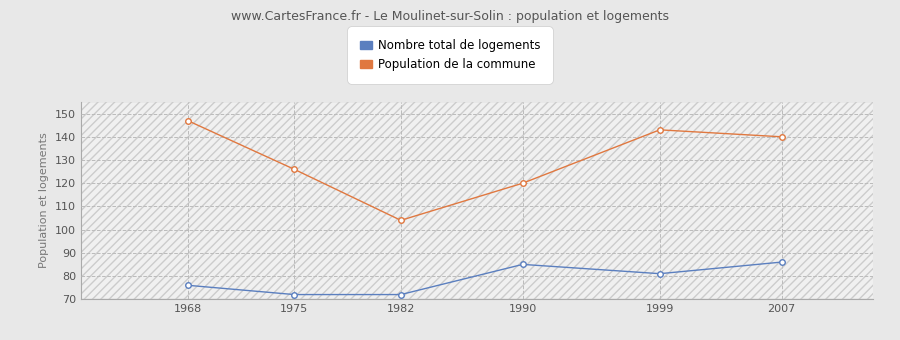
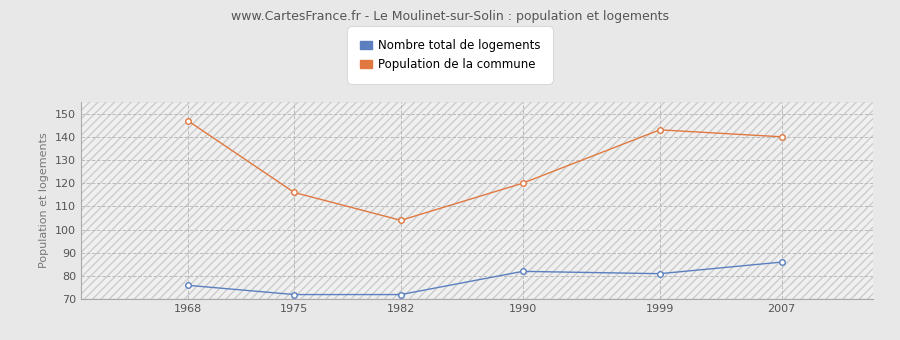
Population de la commune/1975: 126 -> 116
Nombre total de logements/1990: 85 -> 82
